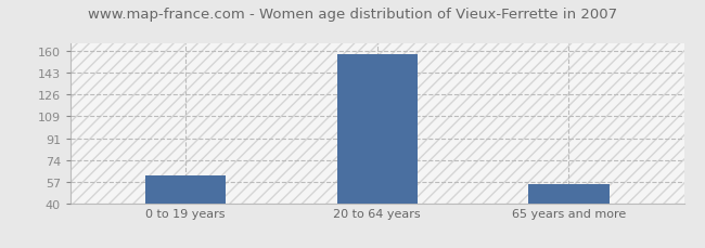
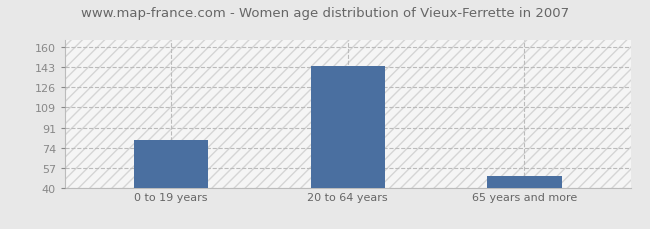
0 to 19 years: 62 -> 81
20 to 64 years: 158 -> 144
65 years and more: 55 -> 50
